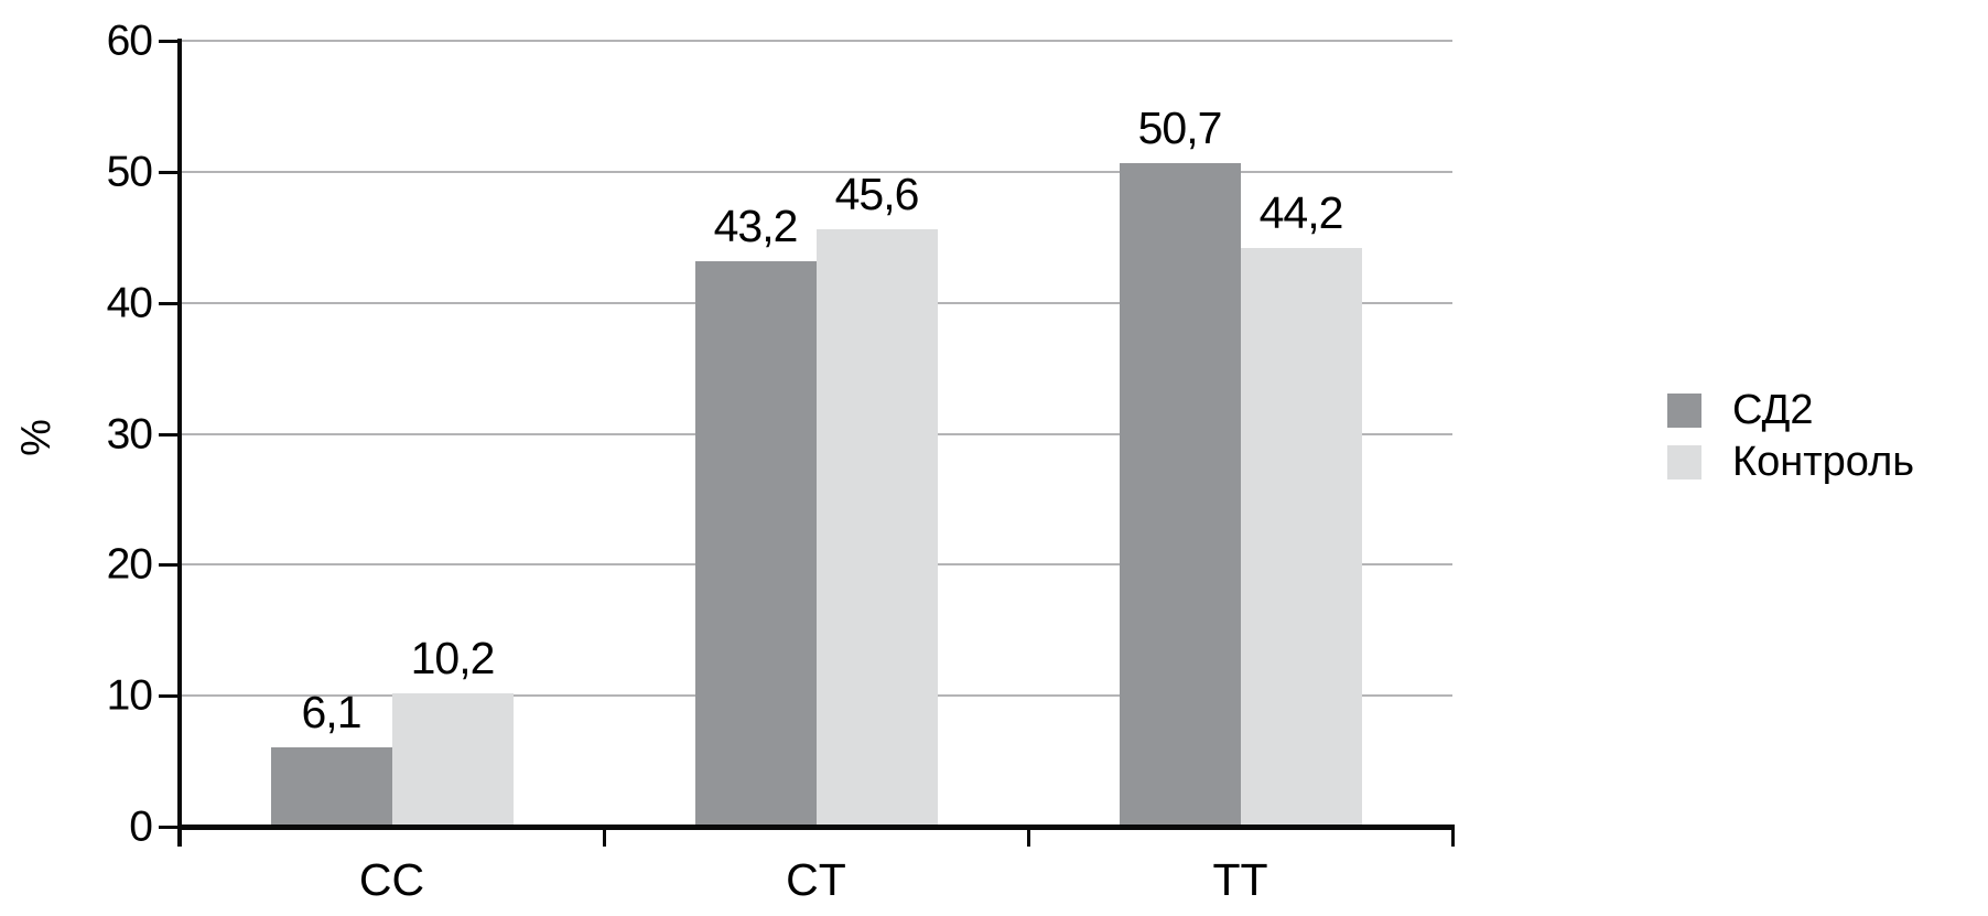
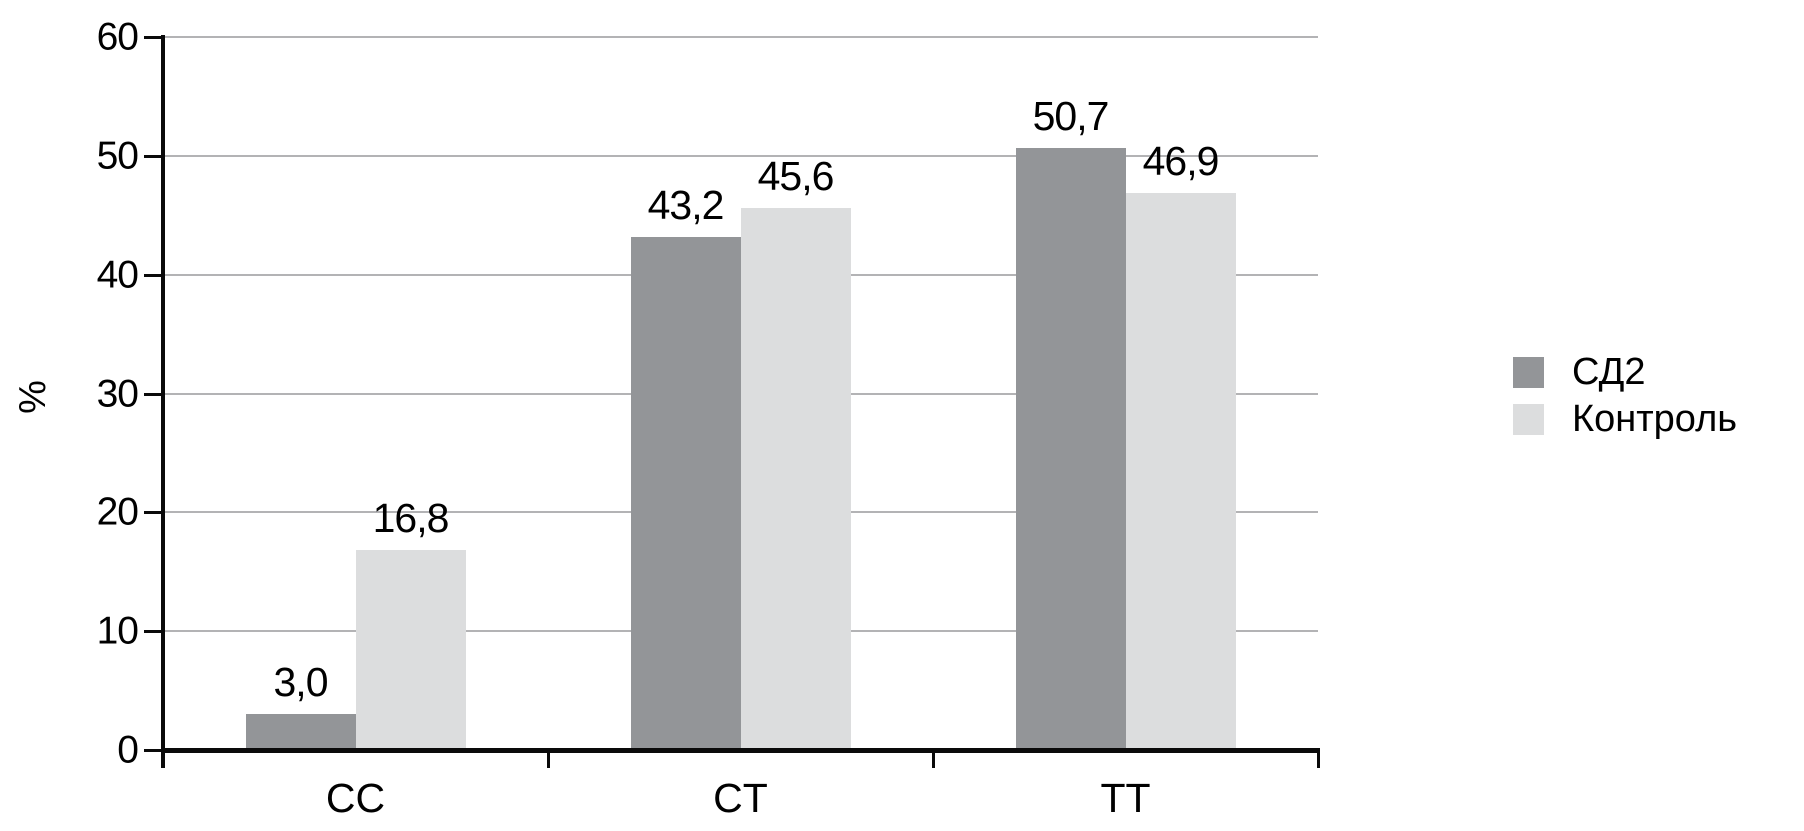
СД2/CC: 6,1 -> 3,0
Контроль/CC: 10,2 -> 16,8
Контроль/TT: 44,2 -> 46,9
